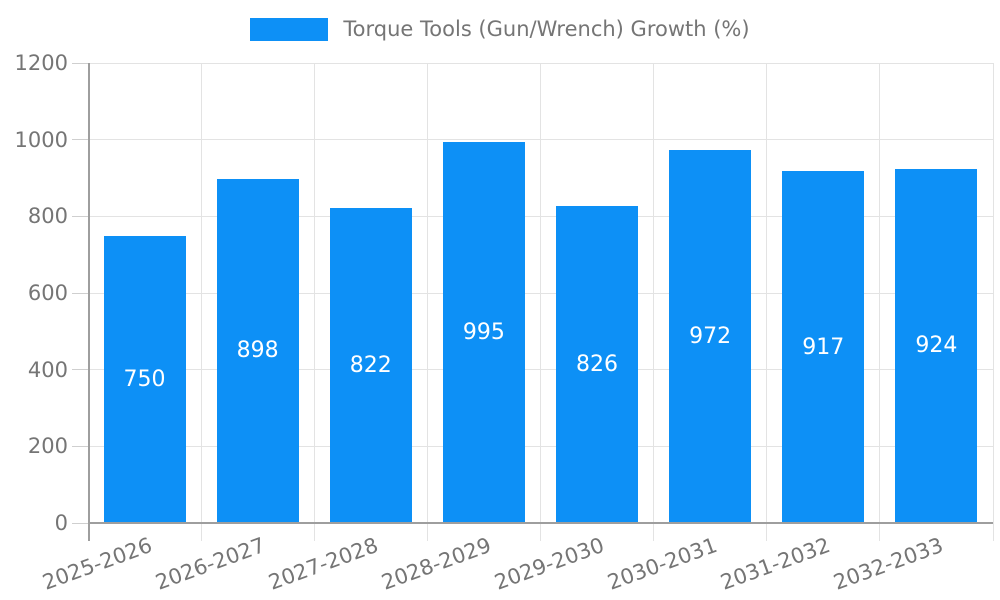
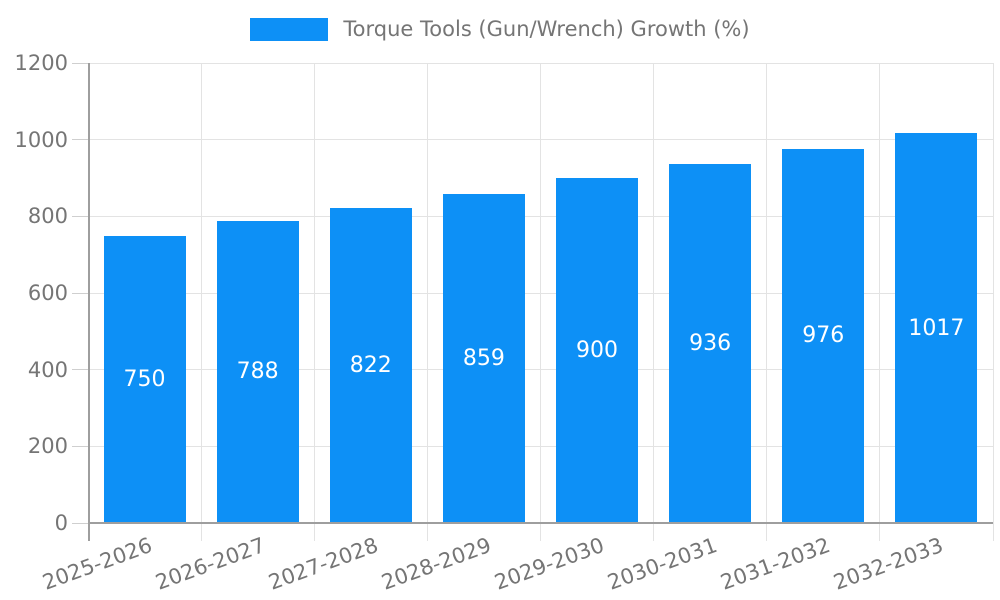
2026-2027: 898 -> 788
2028-2029: 995 -> 859
2029-2030: 826 -> 900
2030-2031: 972 -> 936
2031-2032: 917 -> 976
2032-2033: 924 -> 1017
